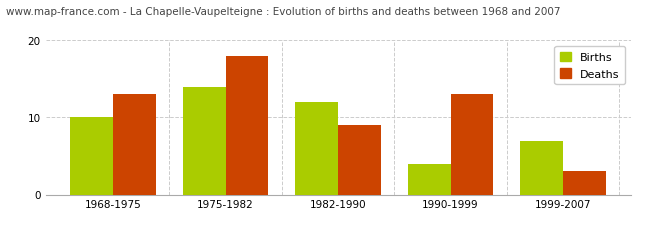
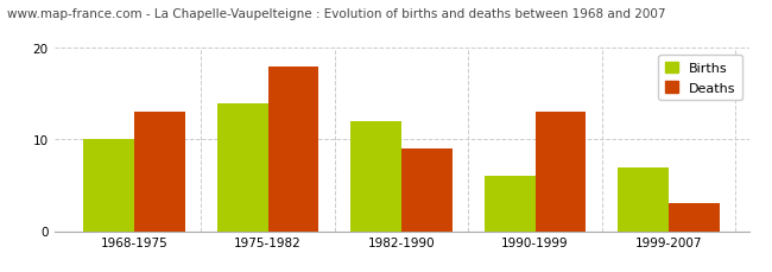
Births/1990-1999: 4 -> 6
